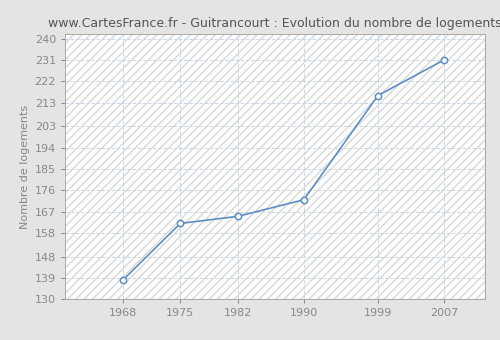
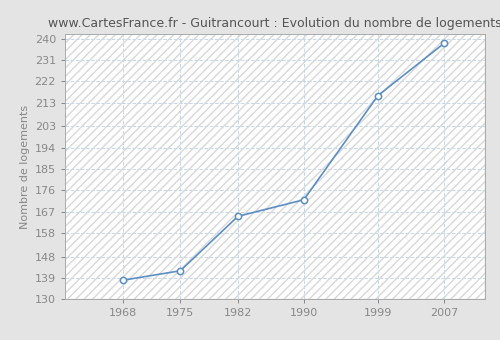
1975: 162 -> 142
2007: 231 -> 238
